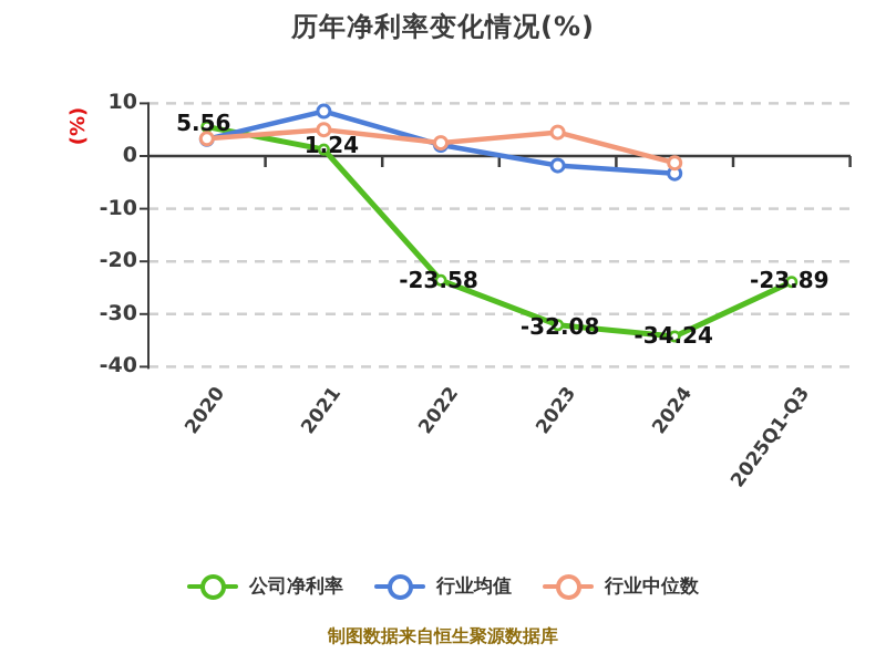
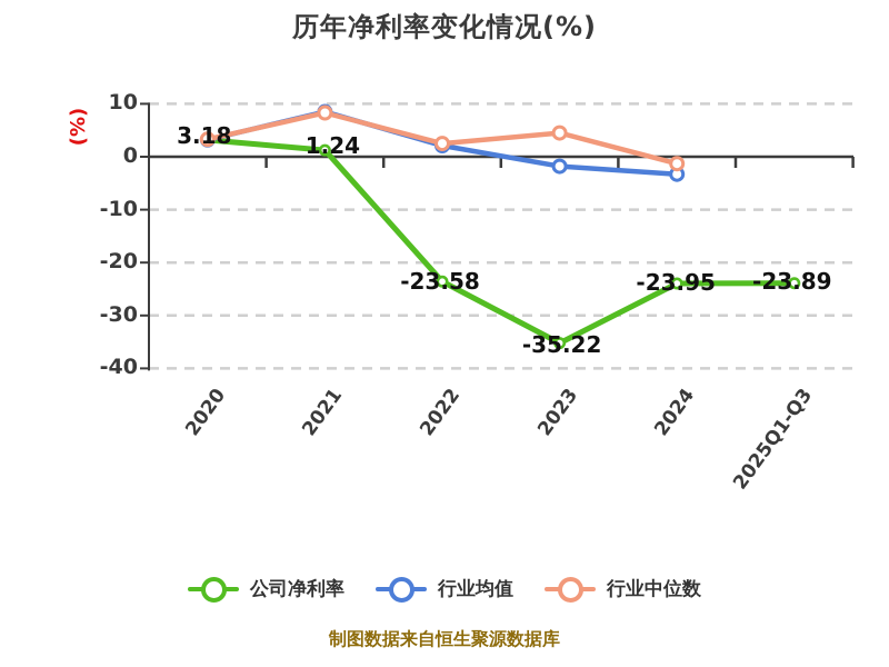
公司净利率/2020: 5.56 -> 3.18
行业中位数/2021: 5 -> 8
公司净利率/2023: -32.08 -> -35.22
公司净利率/2024: -34.24 -> -23.95
